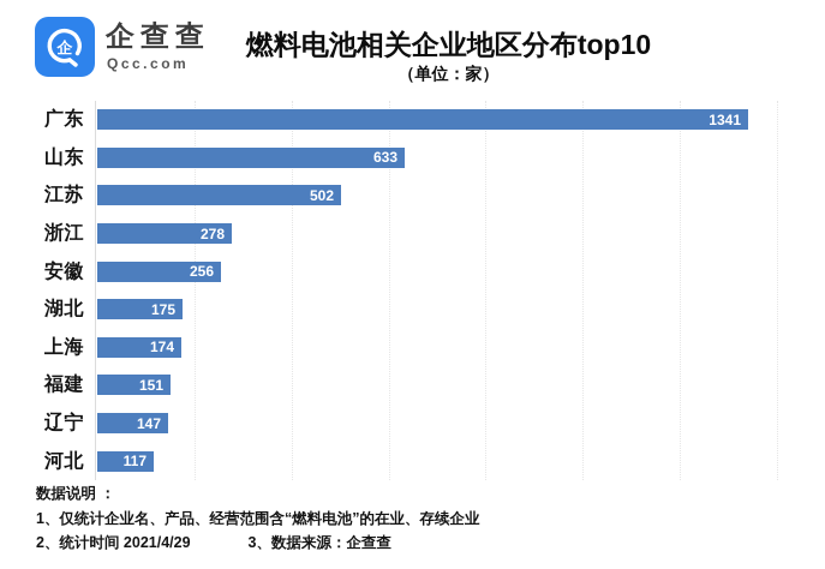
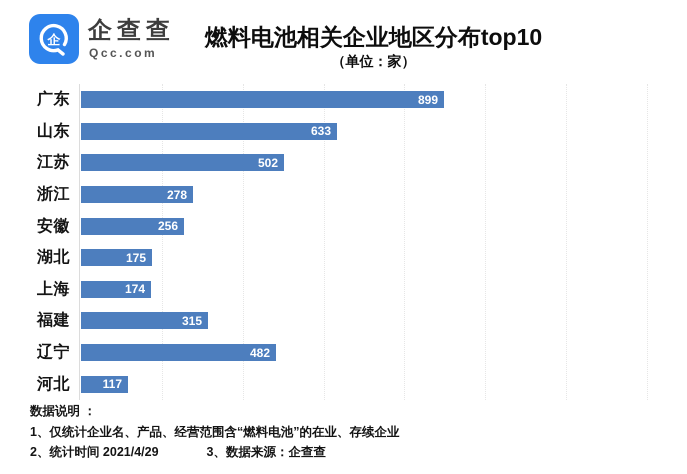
广东: 1341 -> 899
福建: 151 -> 315
辽宁: 147 -> 482
